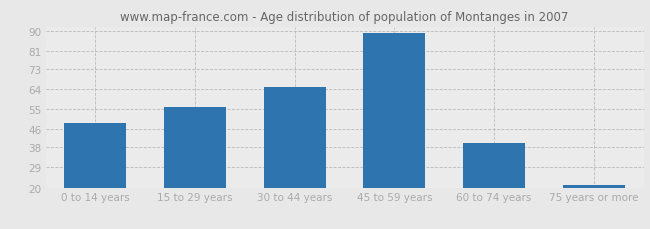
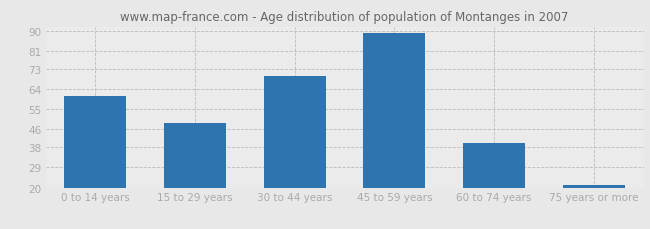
0 to 14 years: 49 -> 61
15 to 29 years: 56 -> 49
30 to 44 years: 65 -> 70
